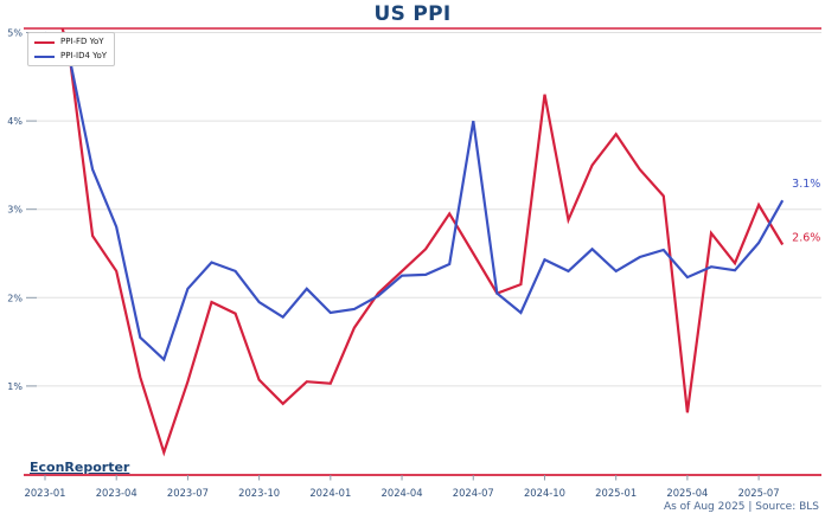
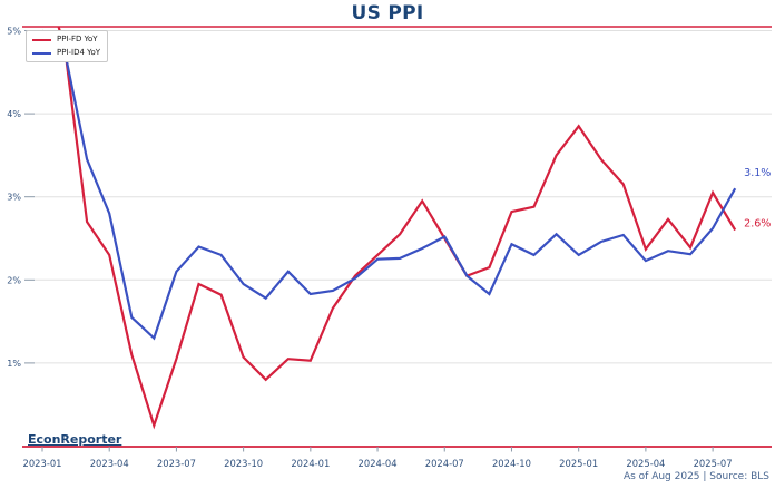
PPI-ID4 YoY/2024-07: 4.0% -> 2.5%
PPI-FD YoY/2024-10: 4.3% -> 2.8%
PPI-FD YoY/2025-04: 0.7% -> 2.4%
